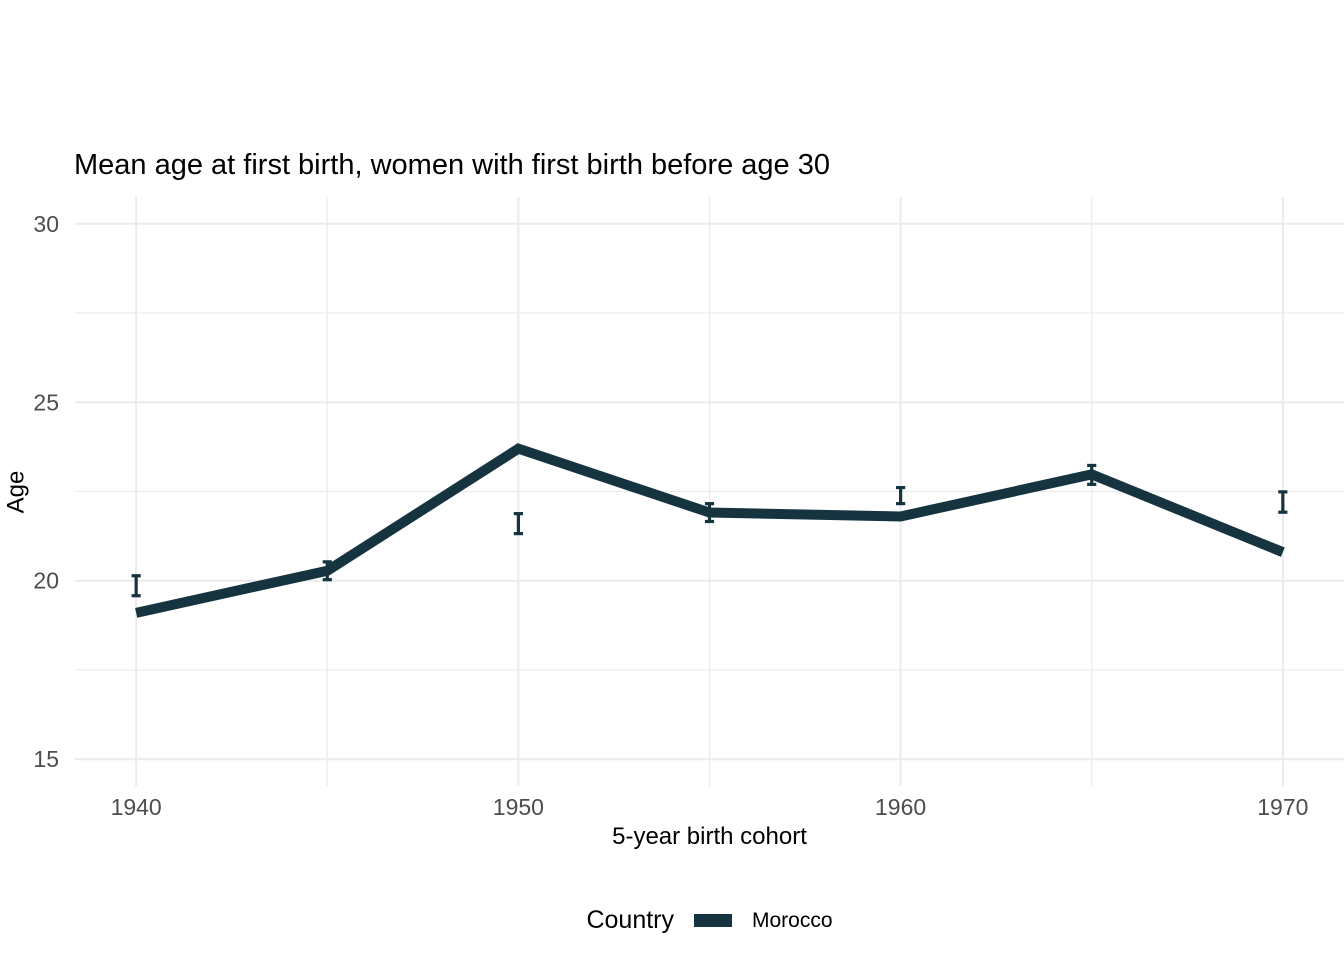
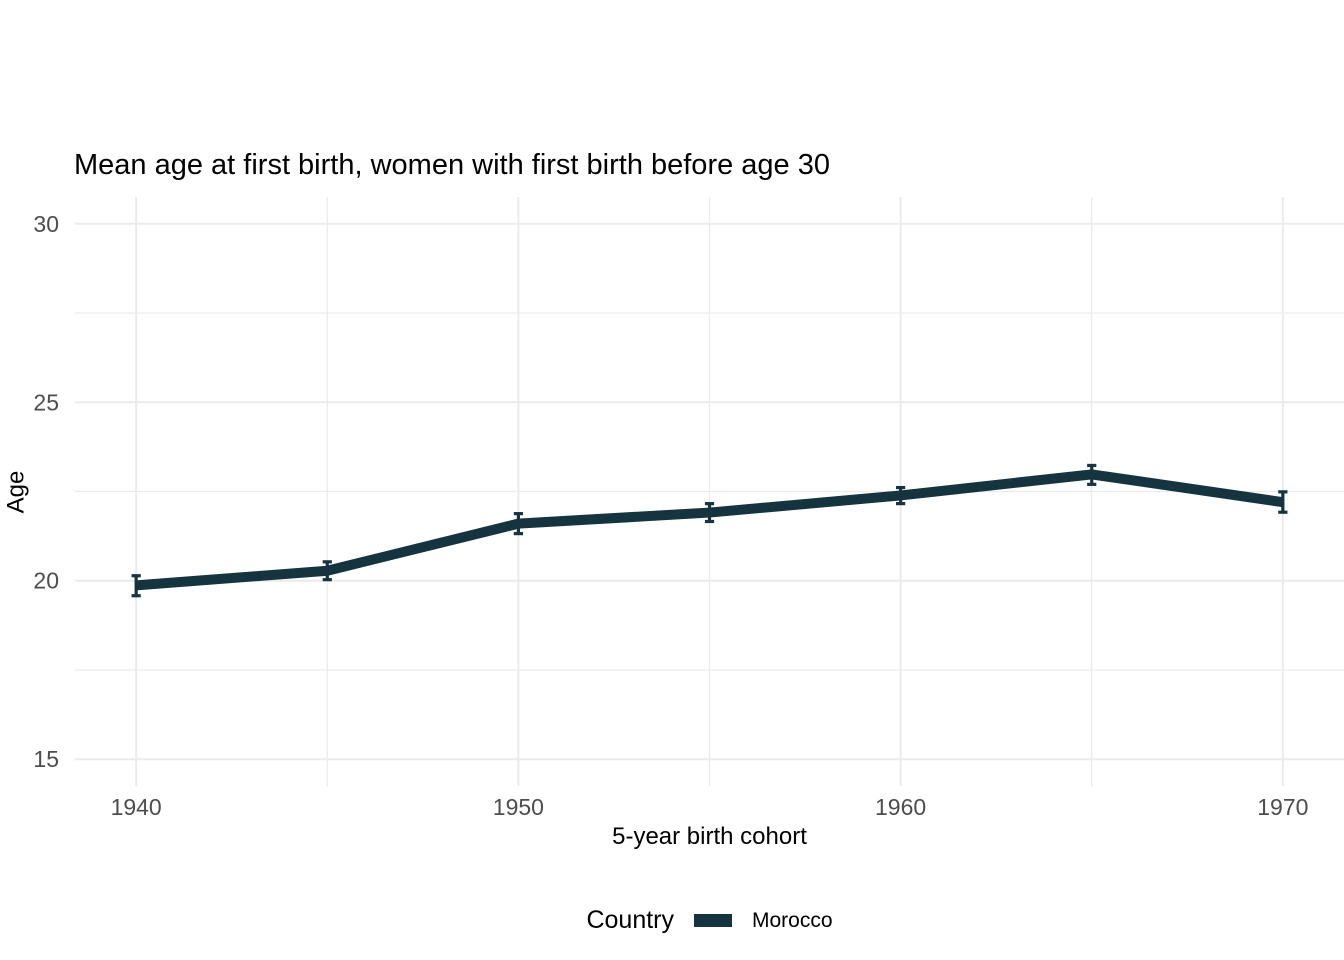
1940: 19.1 -> 19.9
1950: 23.7 -> 21.6
1960: 21.8 -> 22.4
1970: 20.8 -> 22.2
